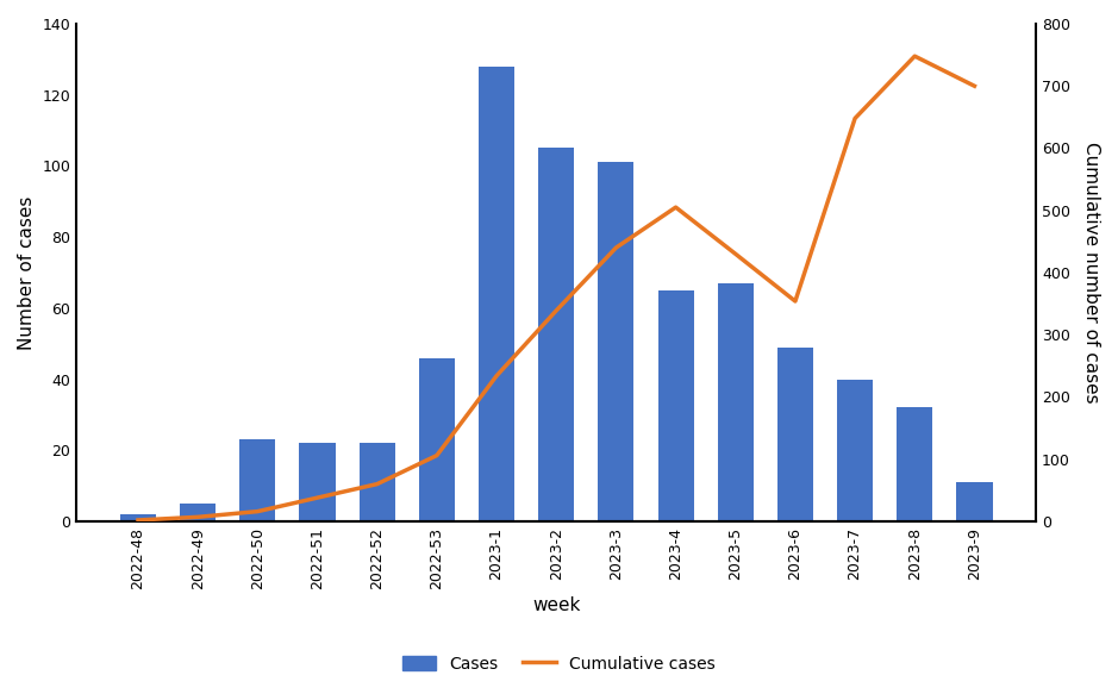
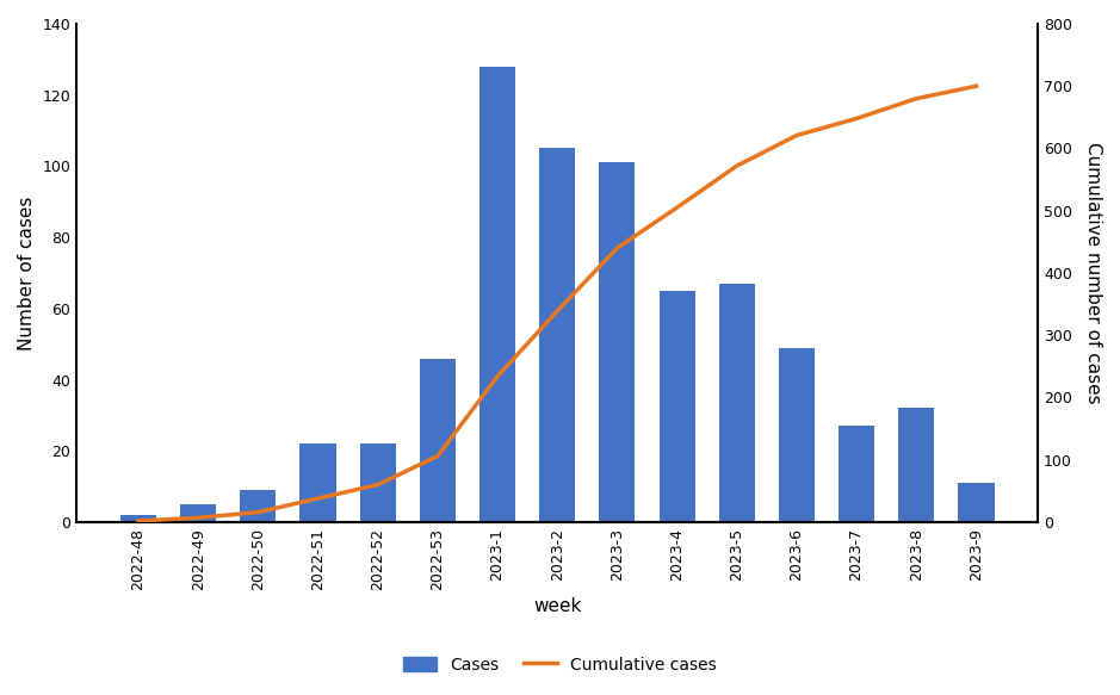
Cases/2022-50: 23 -> 9
Cumulative cases/2023-5: 430 -> 572
Cumulative cases/2023-6: 354 -> 621
Cases/2023-7: 40 -> 27
Cumulative cases/2023-8: 748 -> 680
